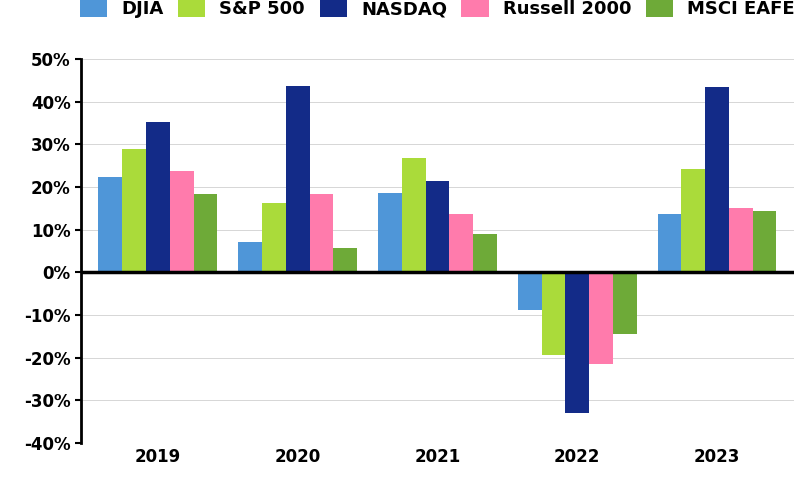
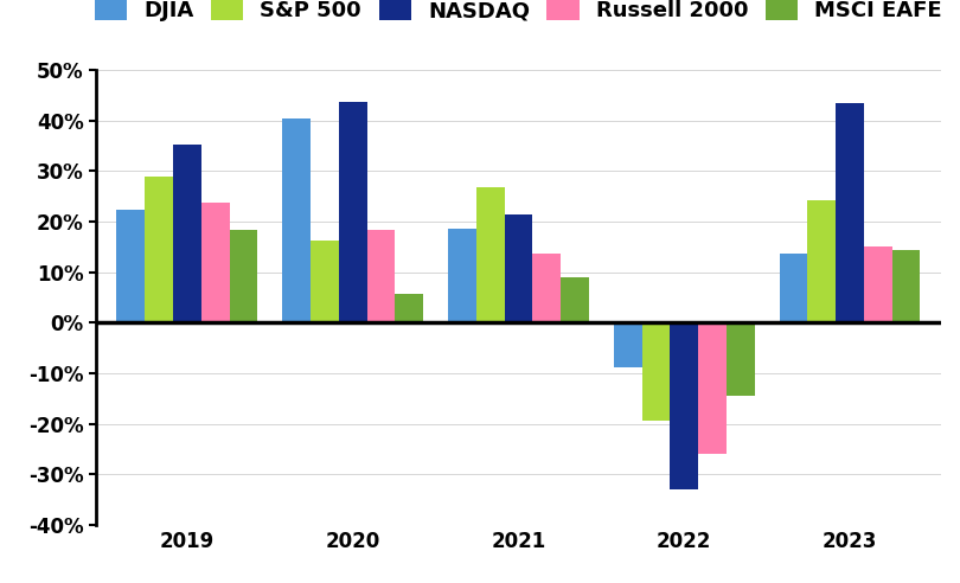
DJIA/2020: 7.2% -> 40.5%
Russell 2000/2022: -21.6% -> -26.0%
